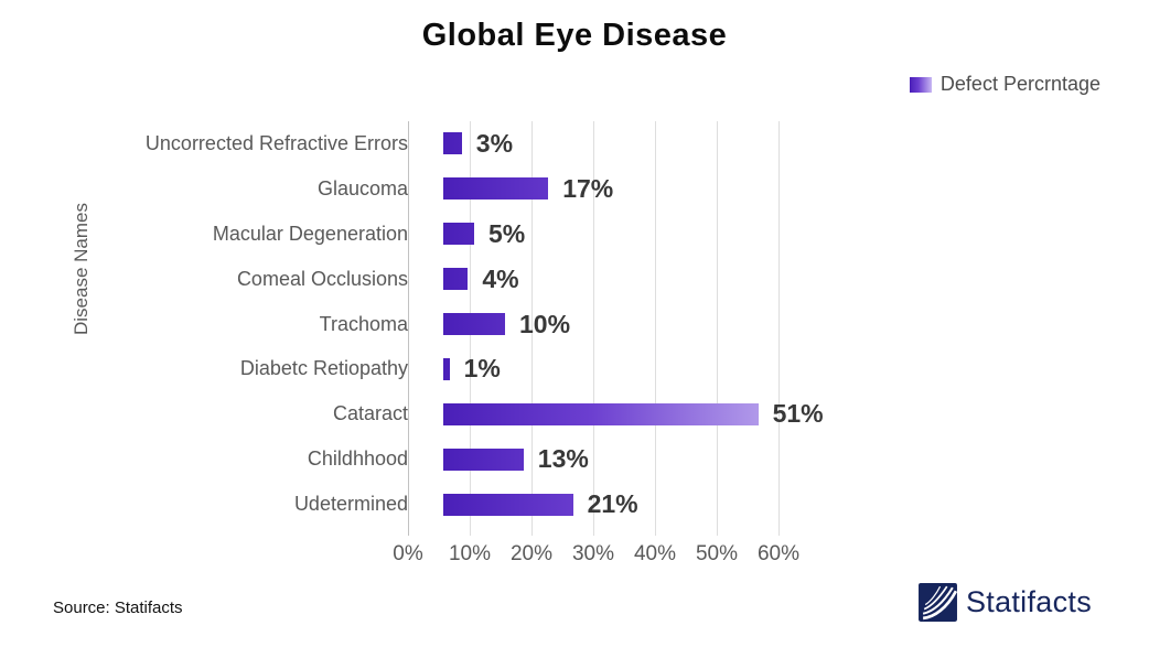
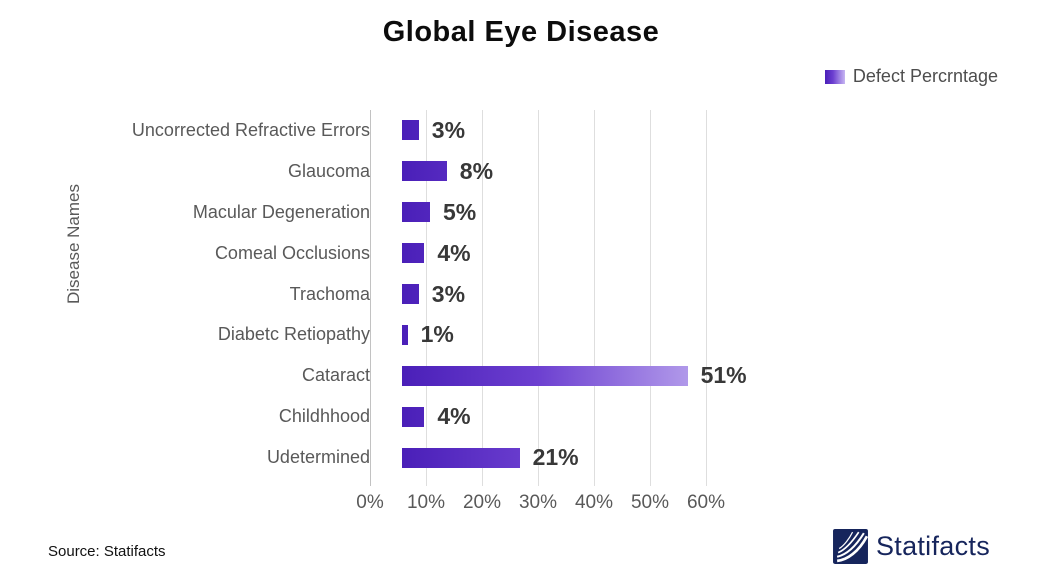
Glaucoma: 17% -> 8%
Trachoma: 10% -> 3%
Childhhood: 13% -> 4%
